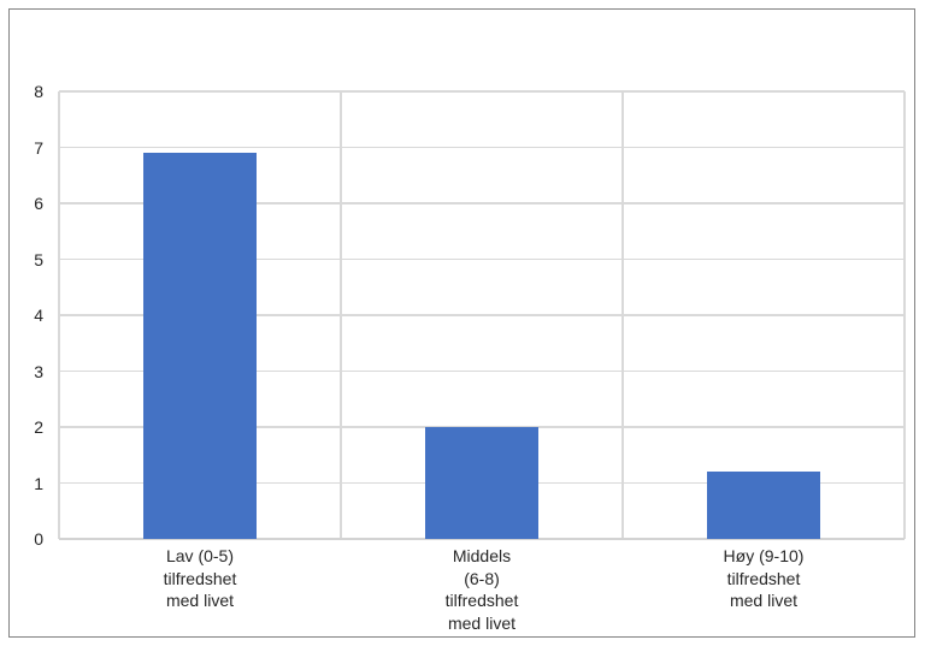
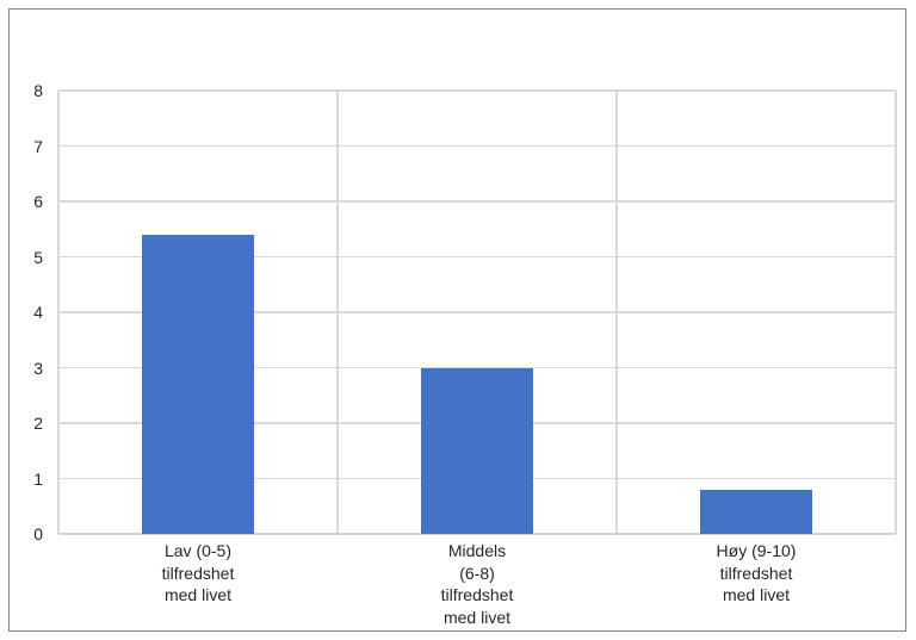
Lav (0-5) tilfredshet med livet: 6.9 -> 5.4
Middels (6-8) tilfredshet med livet: 2.0 -> 3.0
Høy (9-10) tilfredshet med livet: 1.2 -> 0.8
